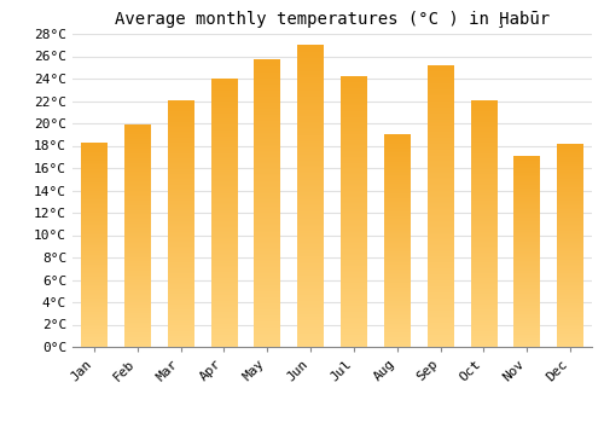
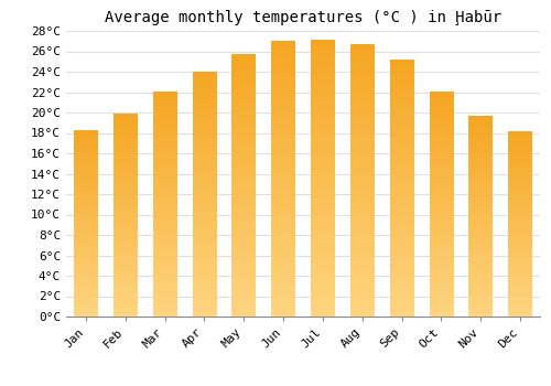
Jul: 24.2°C -> 27.1°C
Aug: 19.0°C -> 26.6°C
Nov: 17.0°C -> 19.6°C
